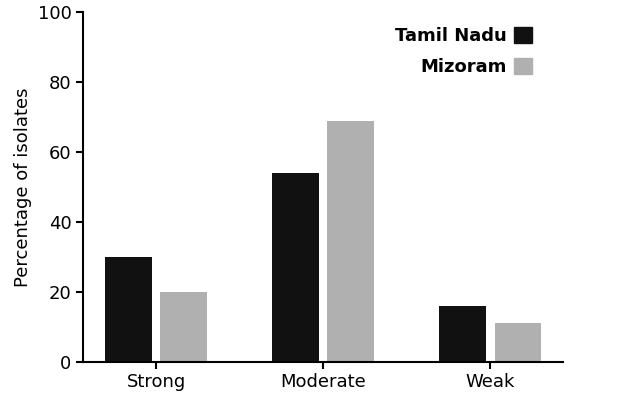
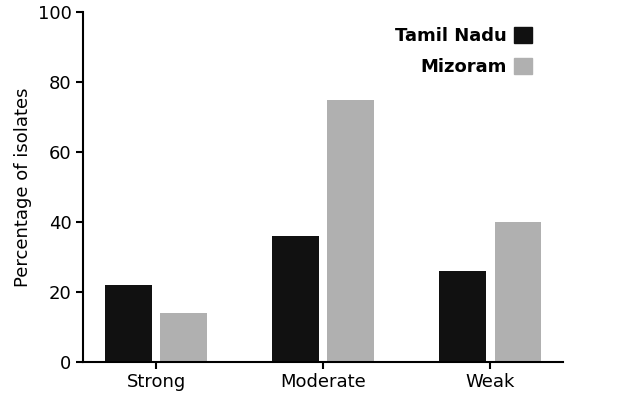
Tamil Nadu/Strong: 30 -> 22
Mizoram/Strong: 20 -> 14
Tamil Nadu/Moderate: 54 -> 36
Mizoram/Moderate: 69 -> 75
Tamil Nadu/Weak: 16 -> 26
Mizoram/Weak: 11 -> 40
